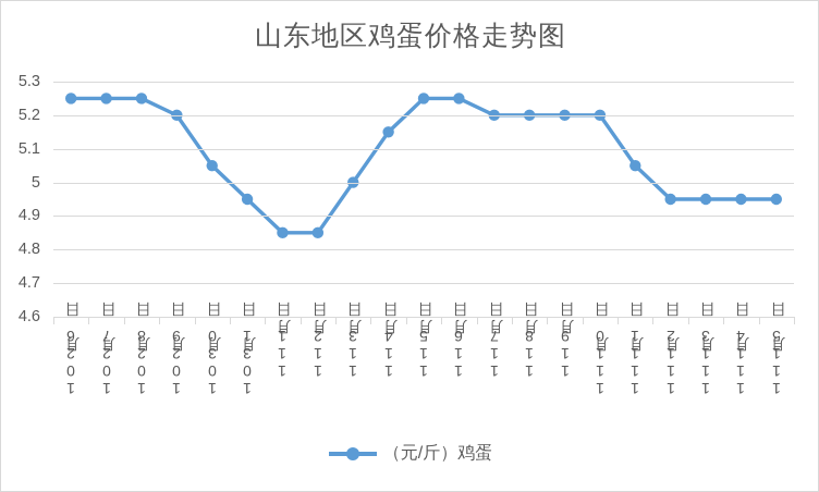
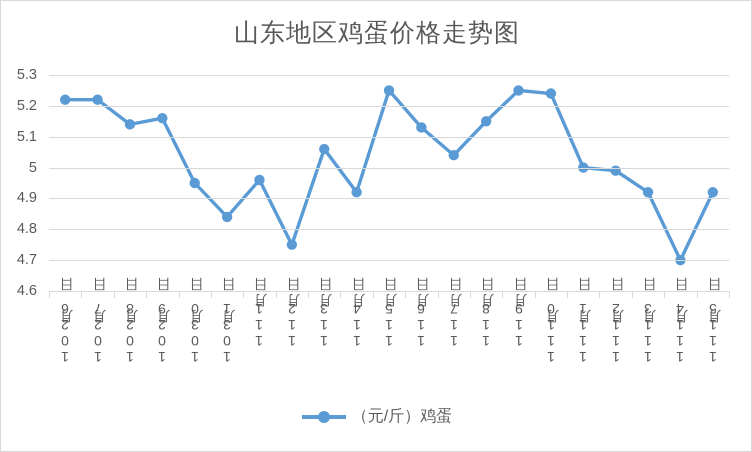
10月26日: 5.25 -> 5.22
10月27日: 5.25 -> 5.22
10月28日: 5.25 -> 5.14
10月29日: 5.20 -> 5.16
10月30日: 5.05 -> 4.95
10月31日: 4.95 -> 4.84
11月1日: 4.85 -> 4.96
11月2日: 4.85 -> 4.75
11月3日: 5.00 -> 5.06
11月4日: 5.15 -> 4.92
11月6日: 5.25 -> 5.13
11月7日: 5.20 -> 5.04
11月8日: 5.20 -> 5.15
11月9日: 5.20 -> 5.25
11月10日: 5.20 -> 5.24
11月11日: 5.05 -> 5.00
11月12日: 4.95 -> 4.99
11月13日: 4.95 -> 4.92
11月14日: 4.95 -> 4.70
11月15日: 4.95 -> 4.92
